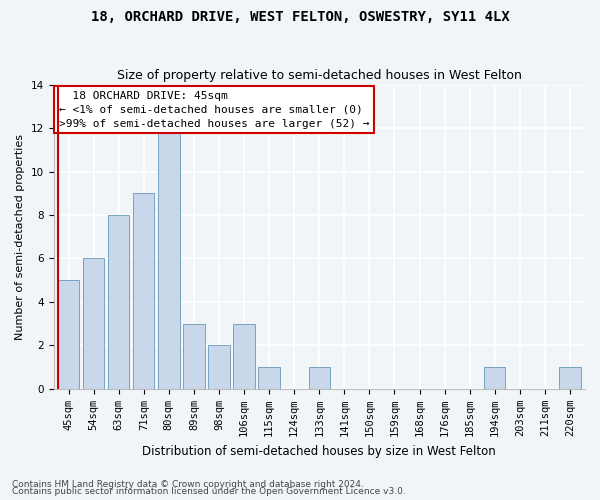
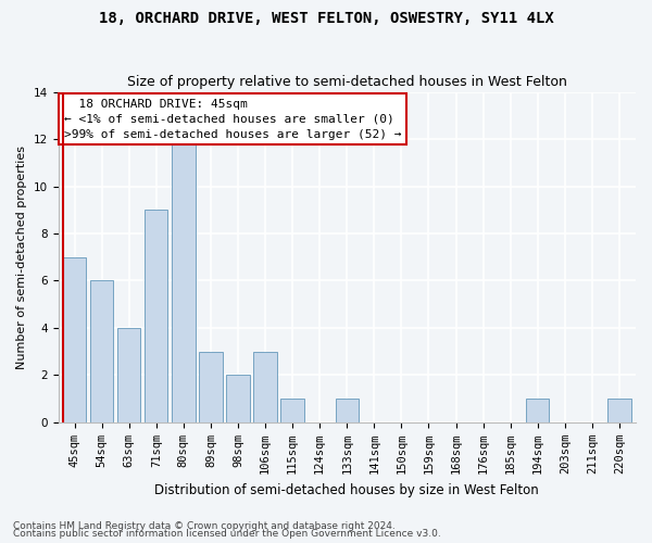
45sqm: 5 -> 7
63sqm: 8 -> 4
